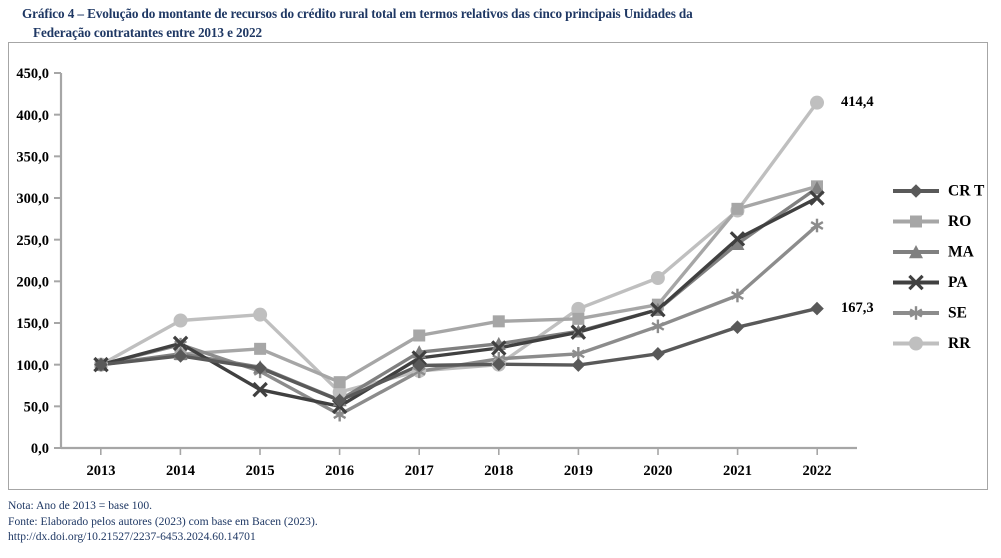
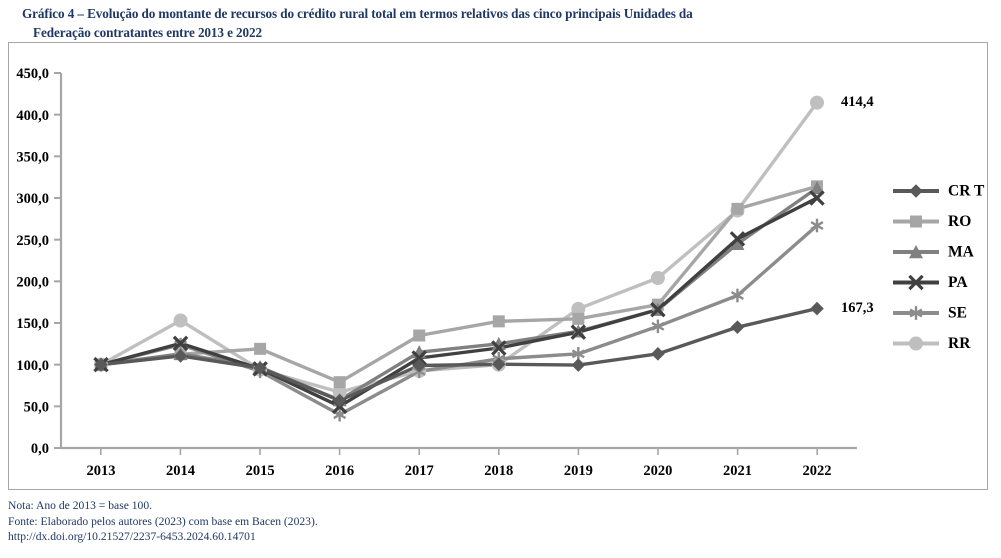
PA/2015: 70 -> 100
RR/2015: 160 -> 90
